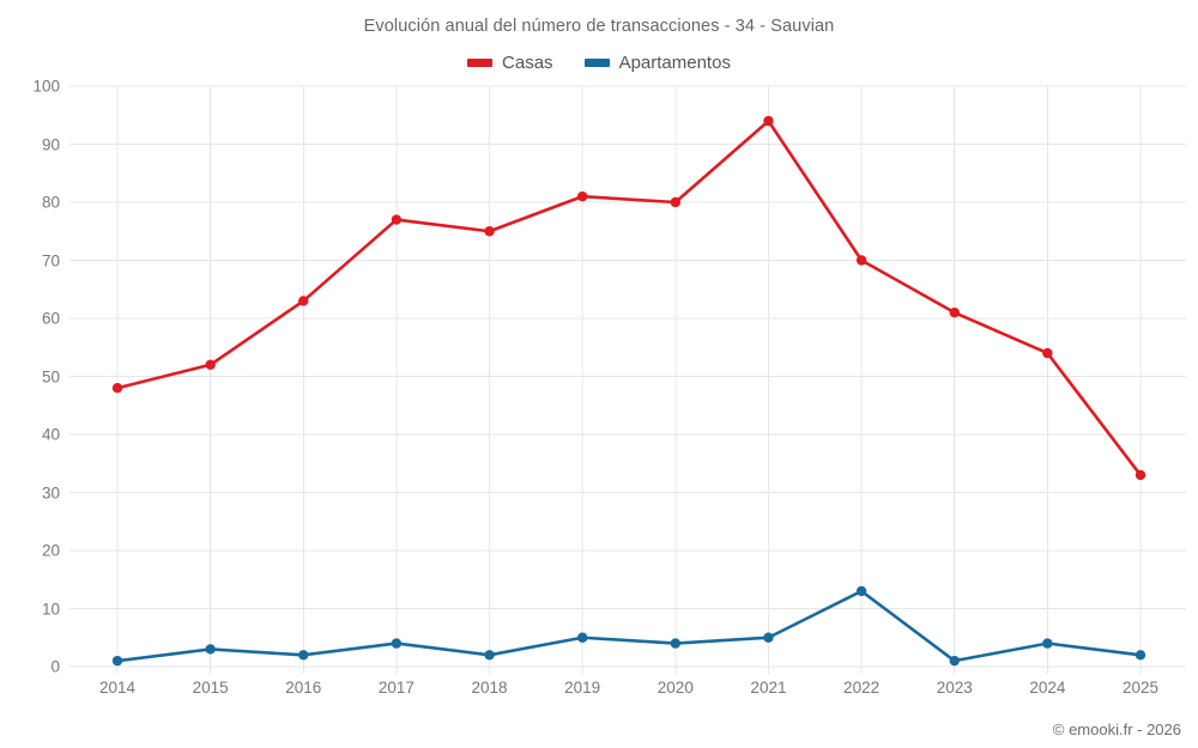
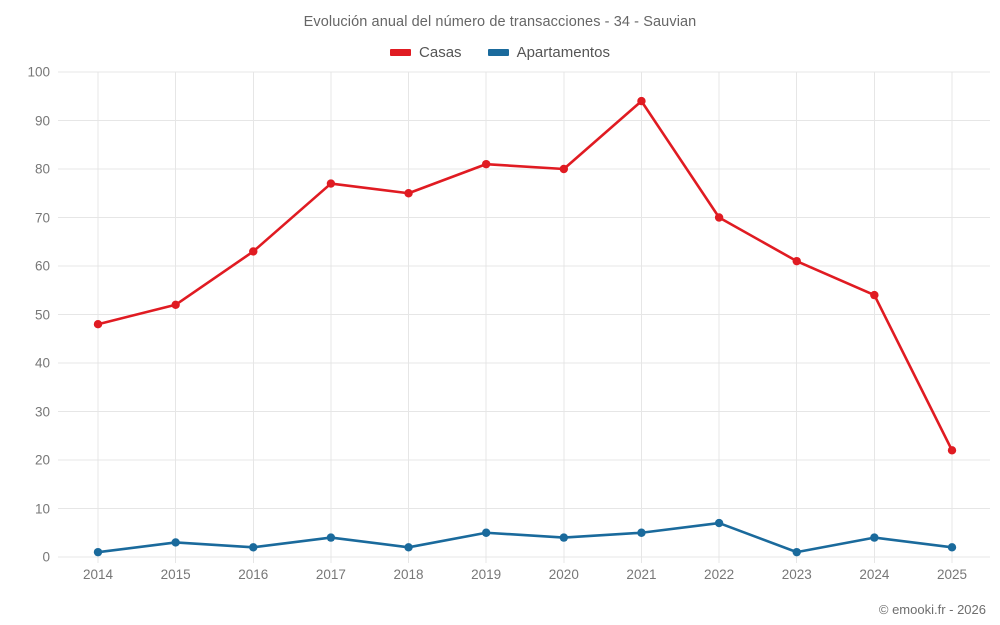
Apartamentos/2022: 13 -> 7
Casas/2025: 33 -> 22
